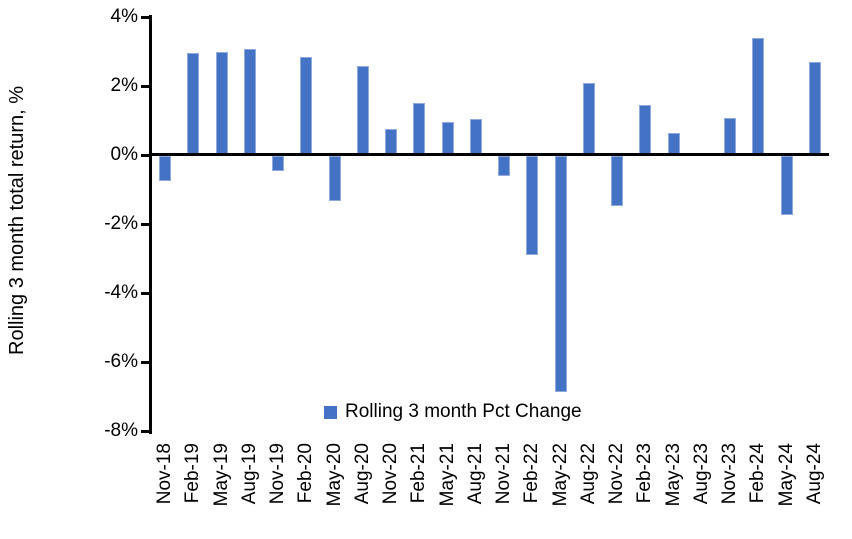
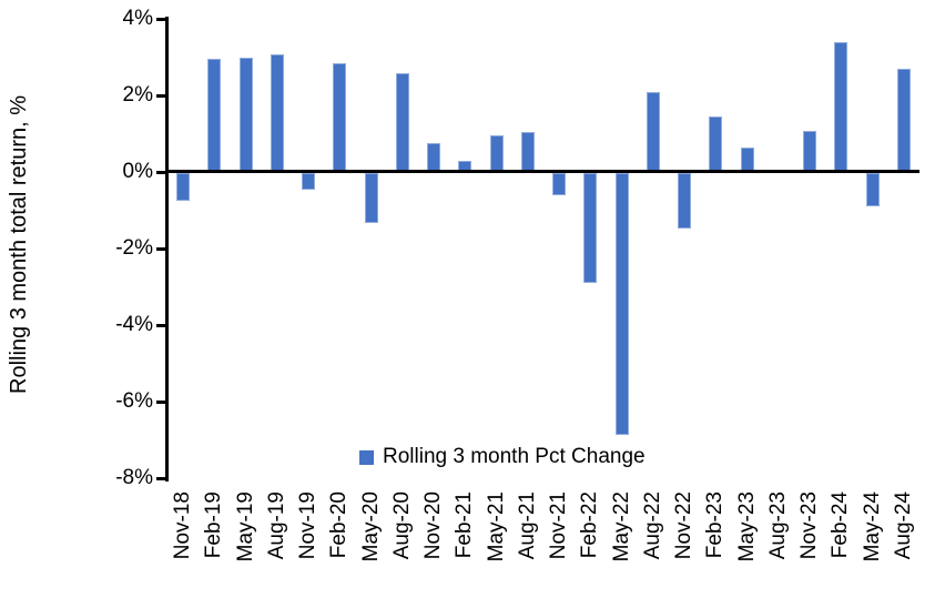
Feb-21: 1.5% -> 0.3%
May-24: -1.7% -> -0.9%
